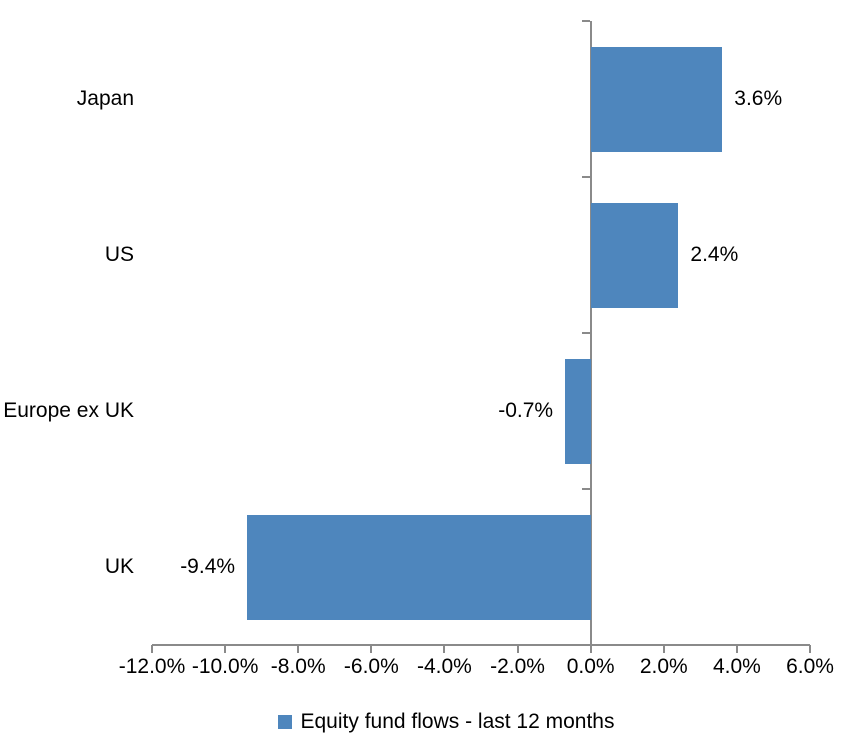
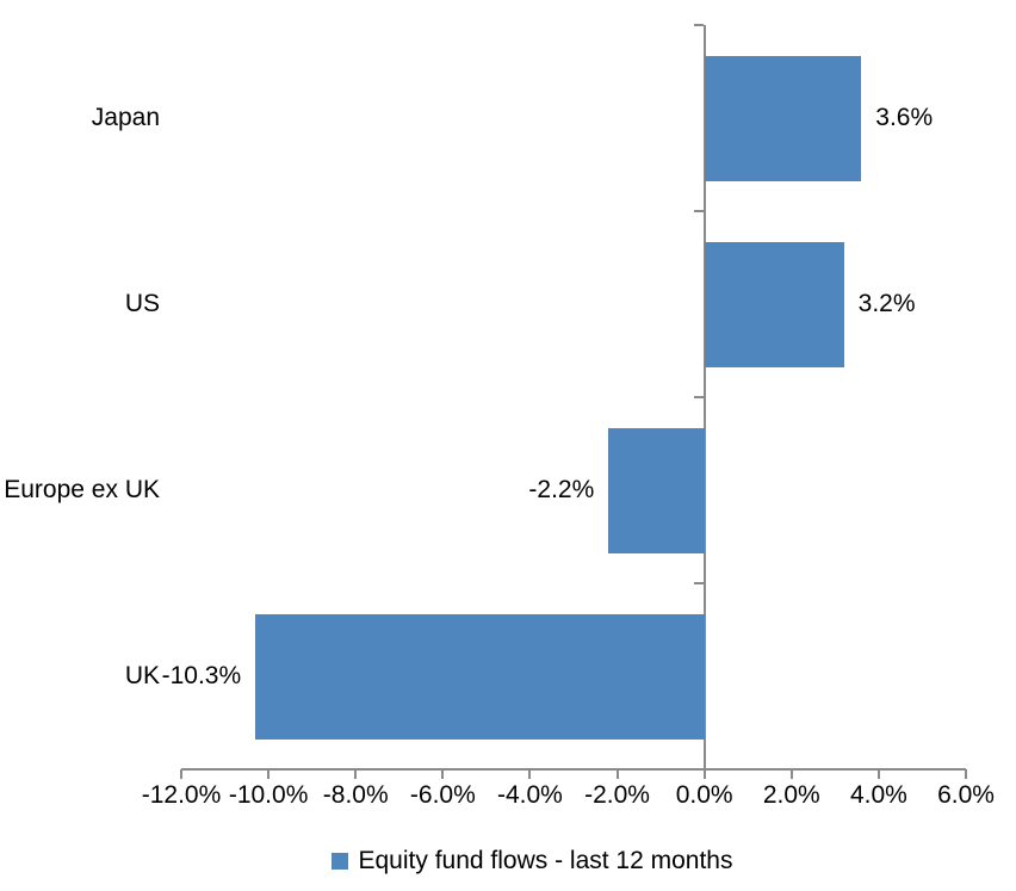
US: 2.4% -> 3.2%
Europe ex UK: -0.7% -> -2.2%
UK: -9.4% -> -10.3%
